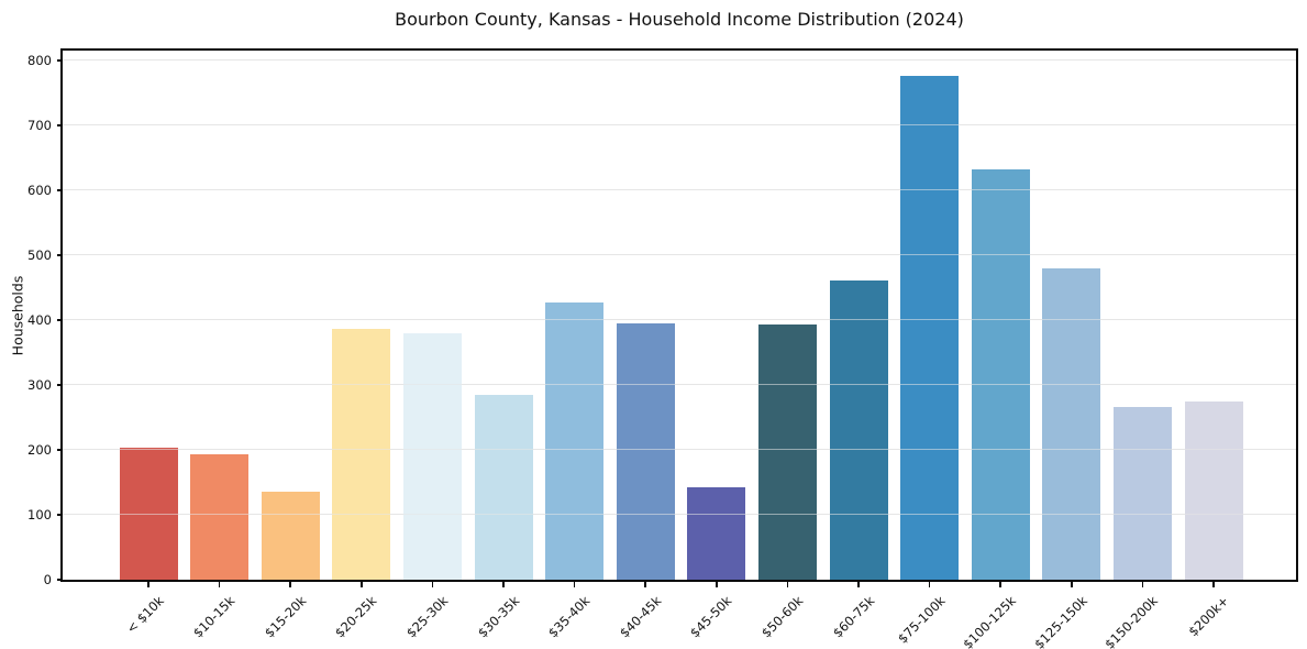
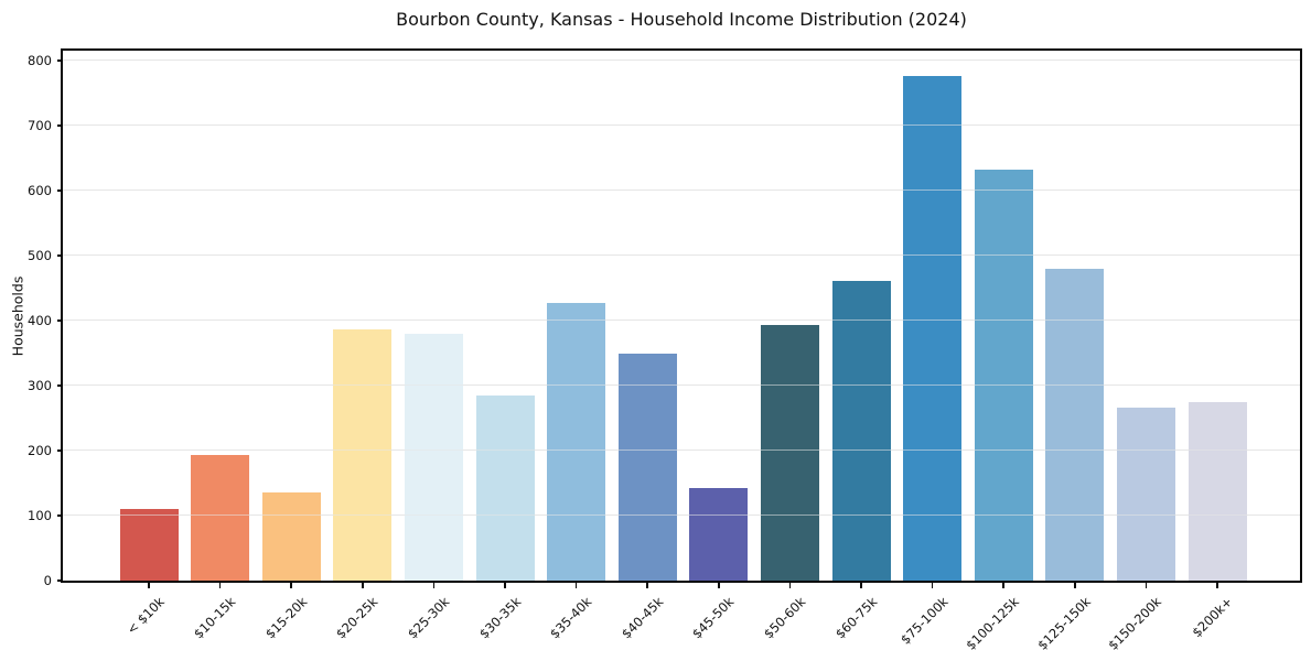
< $10k: 200 -> 110
$40-45k: 400 -> 350
